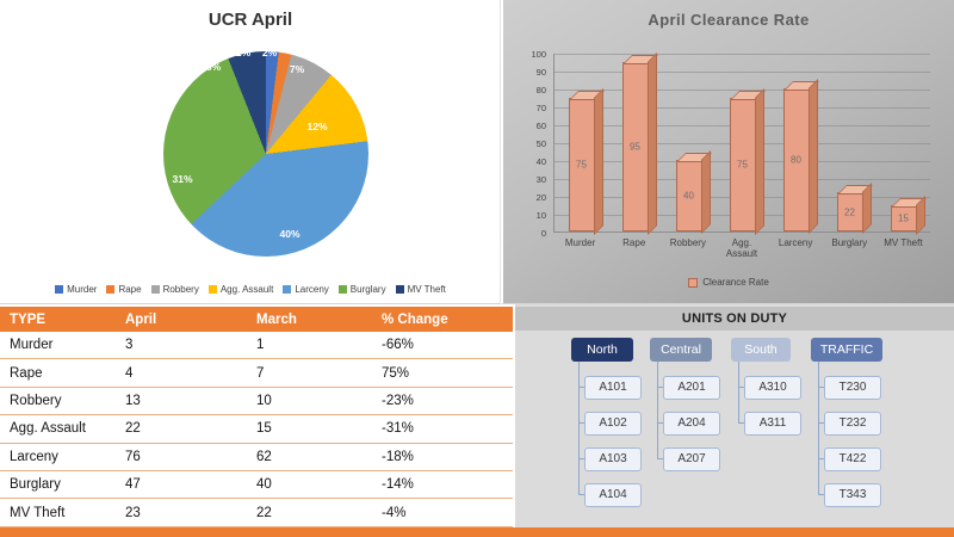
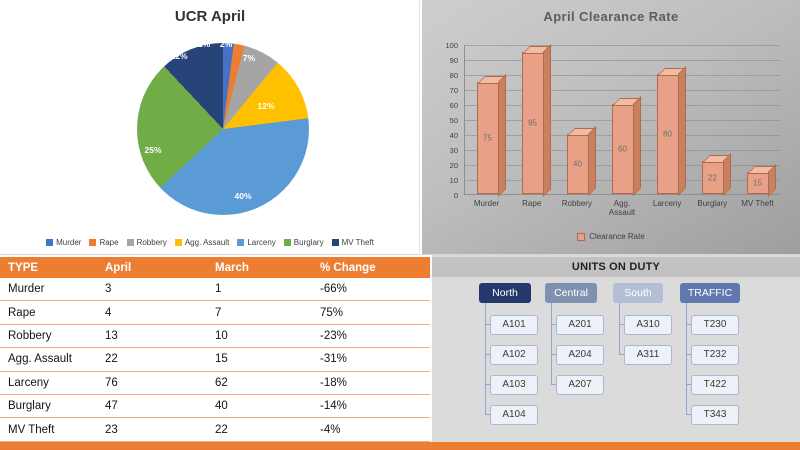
UCR April/Burglary: 31% -> 25%
UCR April/MV Theft: 6% -> 12%
April Clearance Rate/Agg. Assault: 75 -> 60
